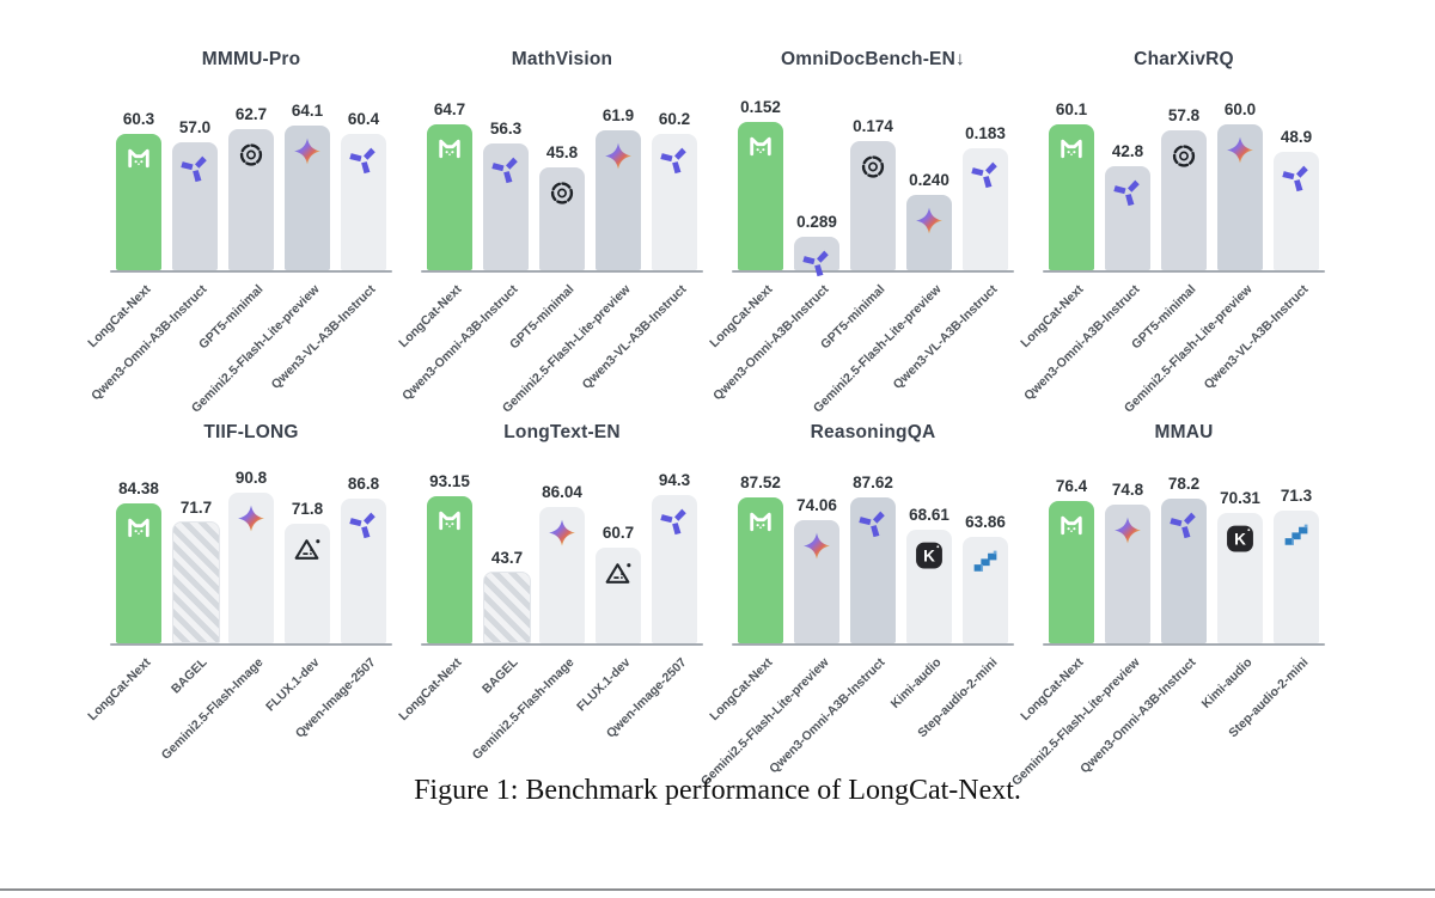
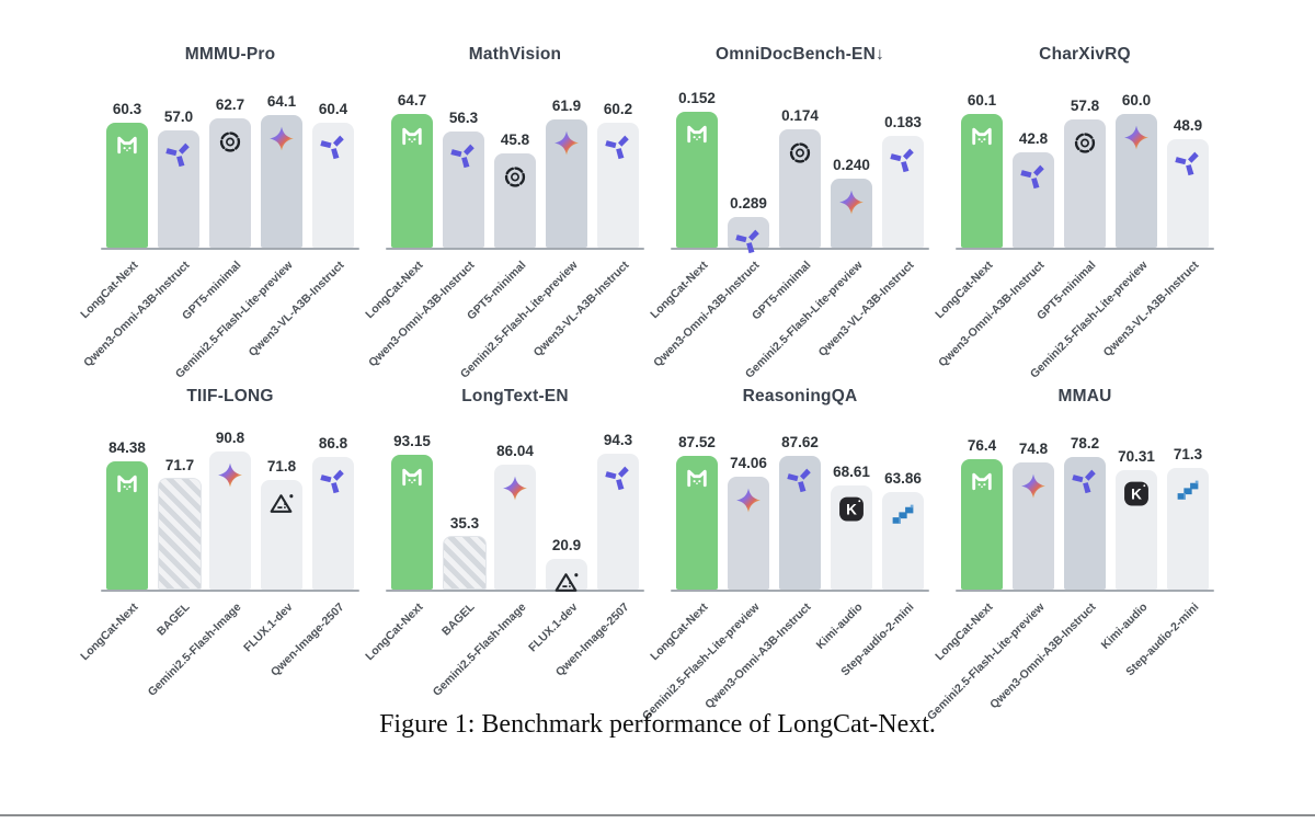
LongText-EN/BAGEL: 43.7 -> 35.3
LongText-EN/FLUX.1-dev: 60.7 -> 20.9
